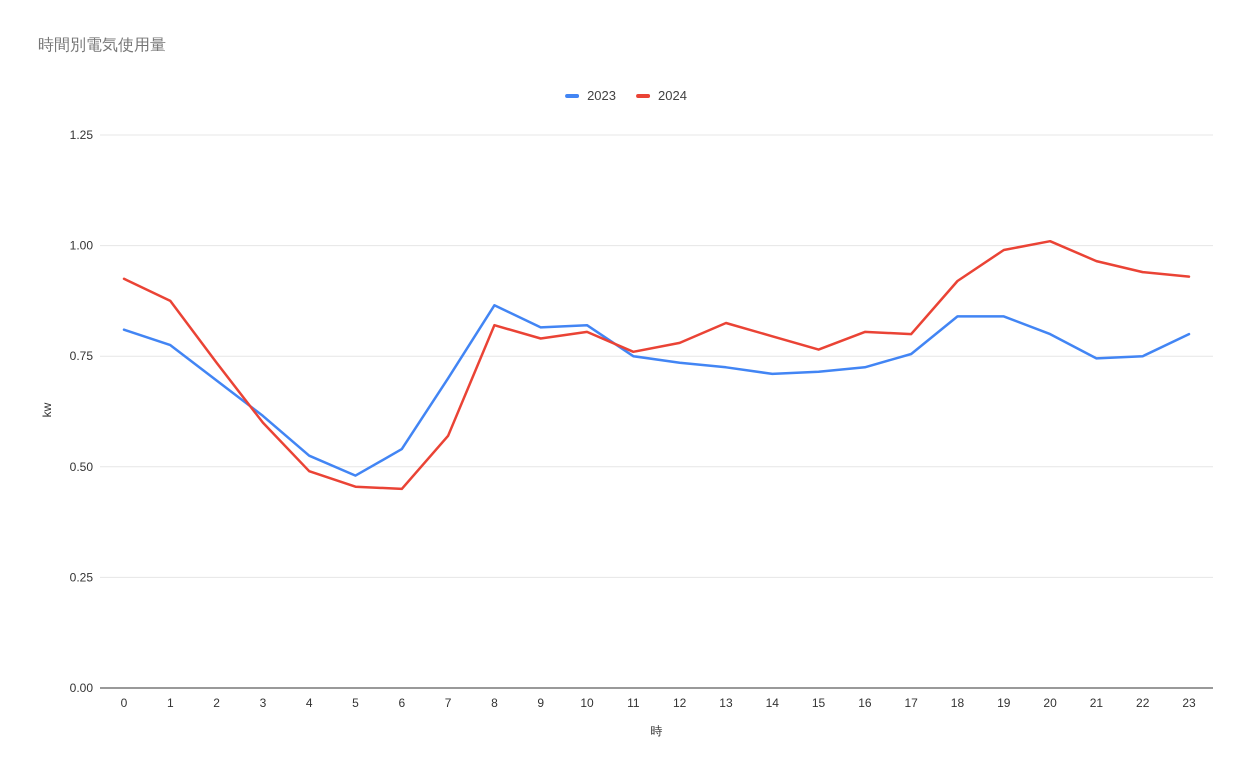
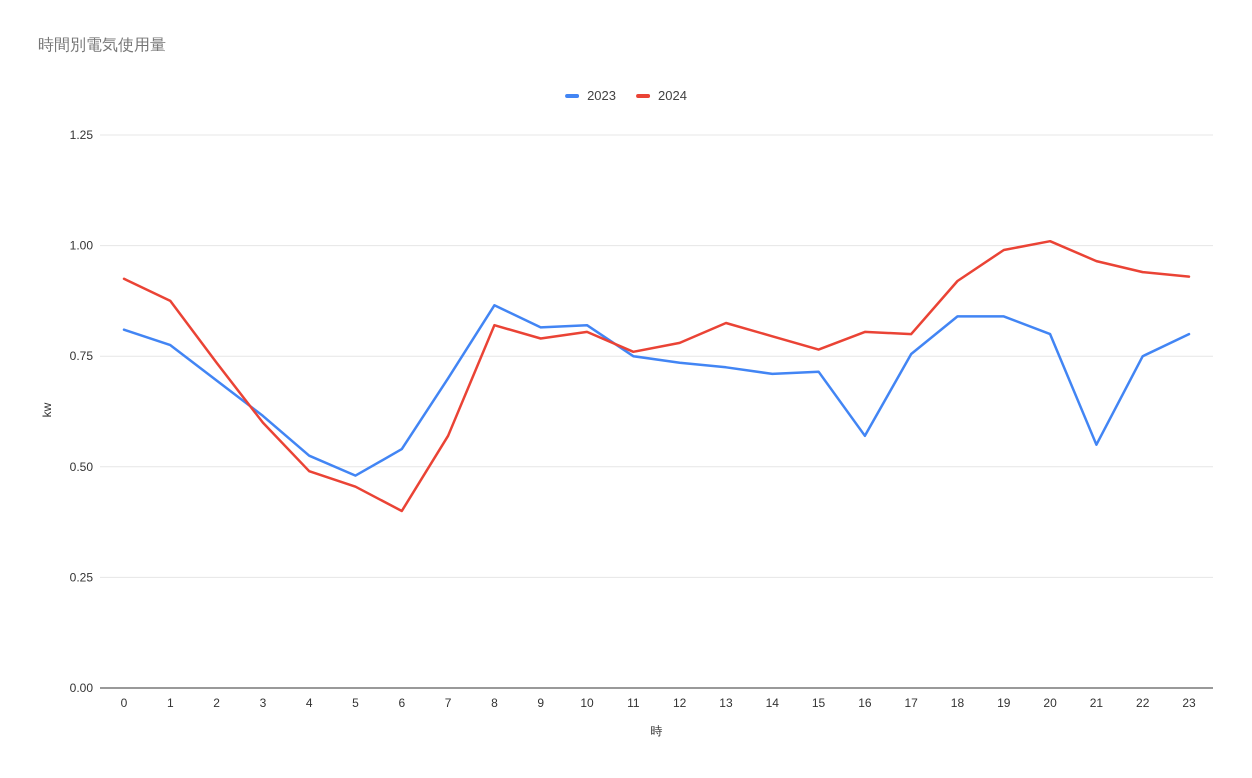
2024/6: 0.45 -> 0.40
2023/16: 0.72 -> 0.57
2023/21: 0.74 -> 0.55
